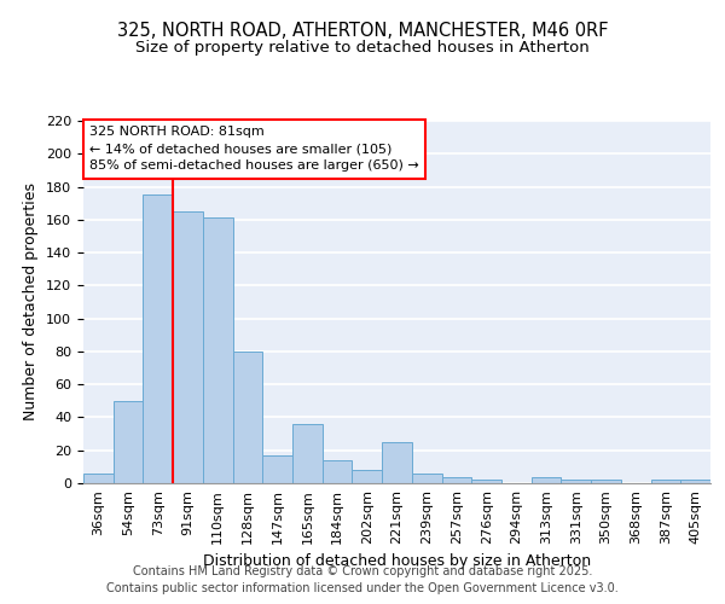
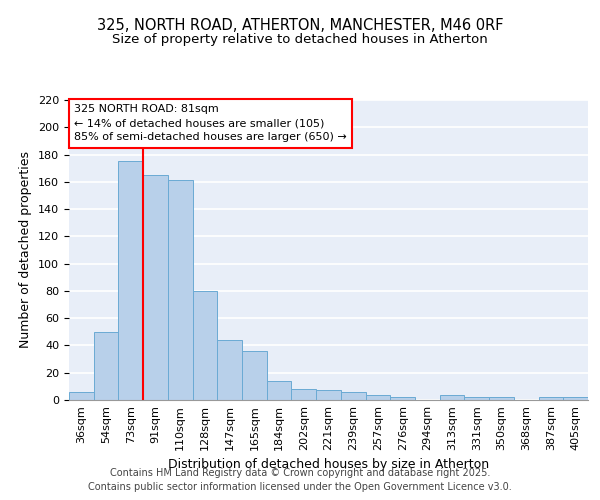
147sqm: 17 -> 44
221sqm: 25 -> 7
